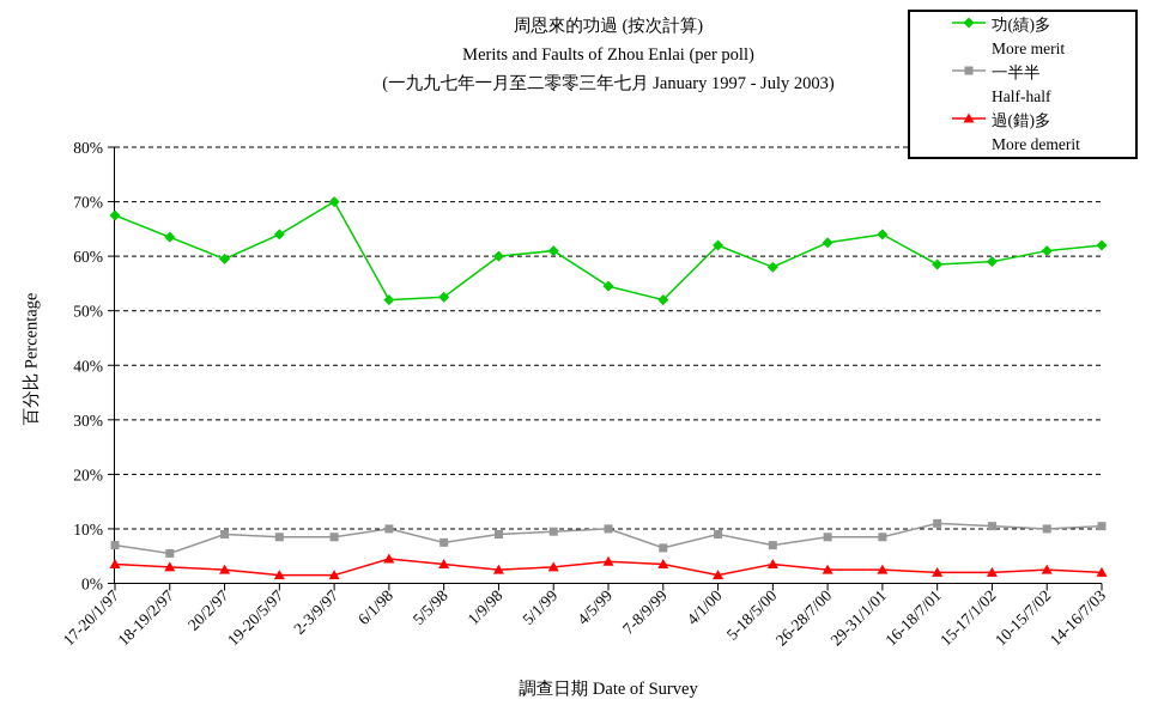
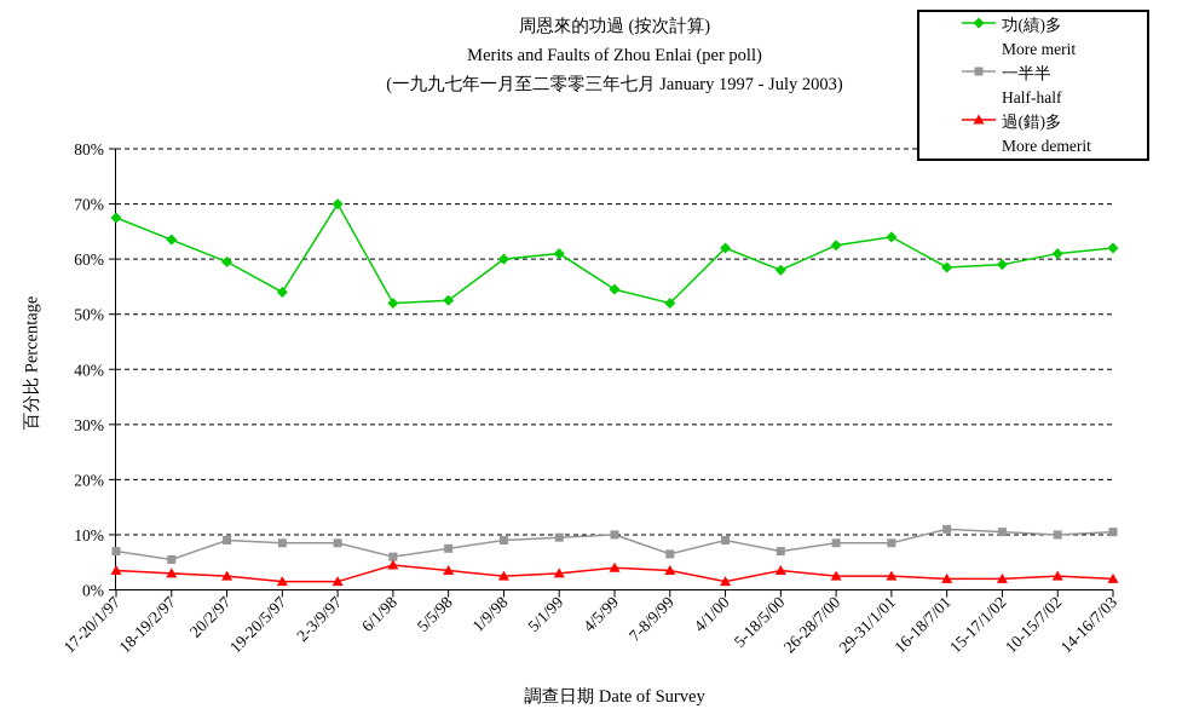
功(績)多 More merit/19-20/5/97: 64% -> 54%
一半半 Half-half/6/1/98: 10% -> 6%
